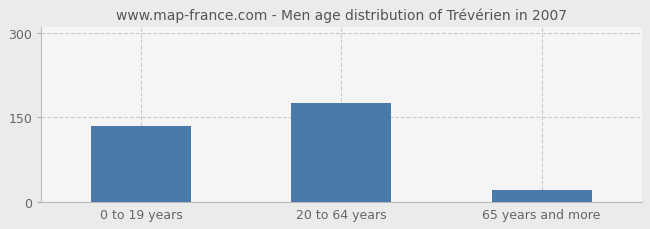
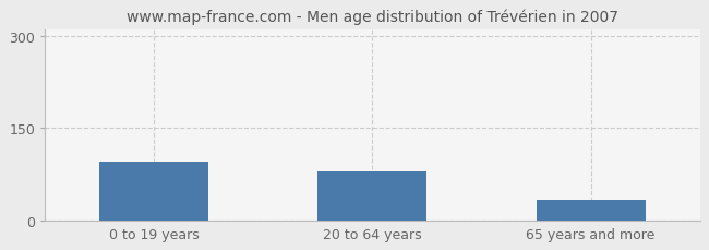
0 to 19 years: 135 -> 96
20 to 64 years: 175 -> 80
65 years and more: 22 -> 34
